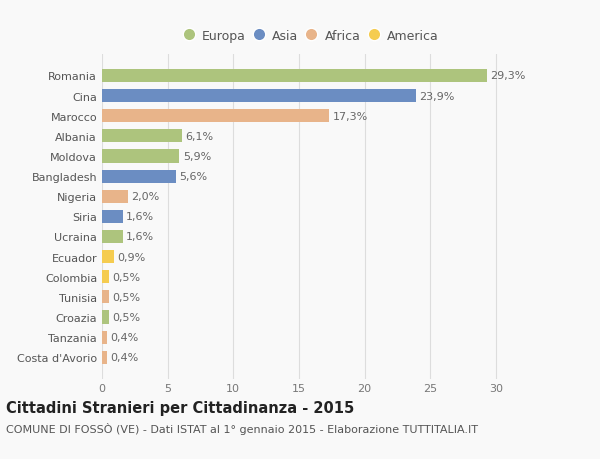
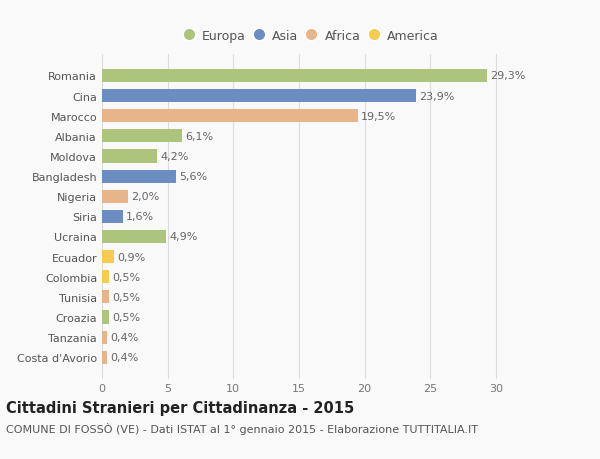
Marocco: 17,3% -> 19,5%
Moldova: 5,9% -> 4,2%
Ucraina: 1,6% -> 4,9%
